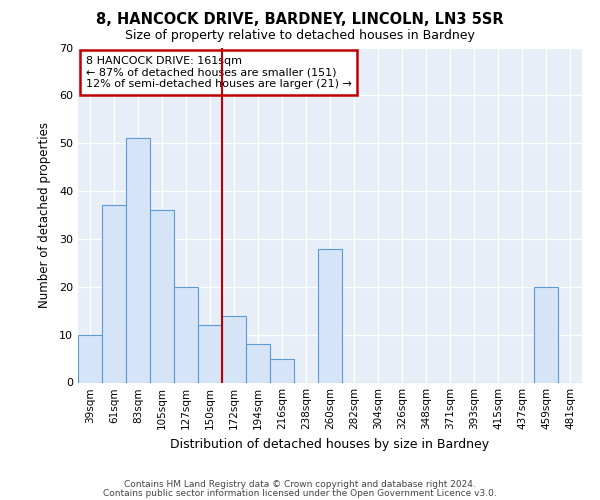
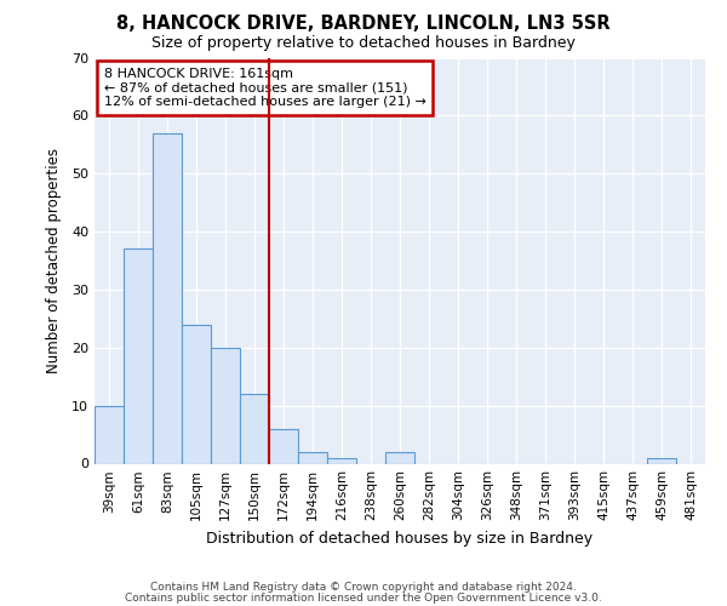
83sqm: 51 -> 57
105sqm: 36 -> 24
172sqm: 14 -> 6
194sqm: 8 -> 2
216sqm: 5 -> 1
260sqm: 28 -> 2
459sqm: 20 -> 1
